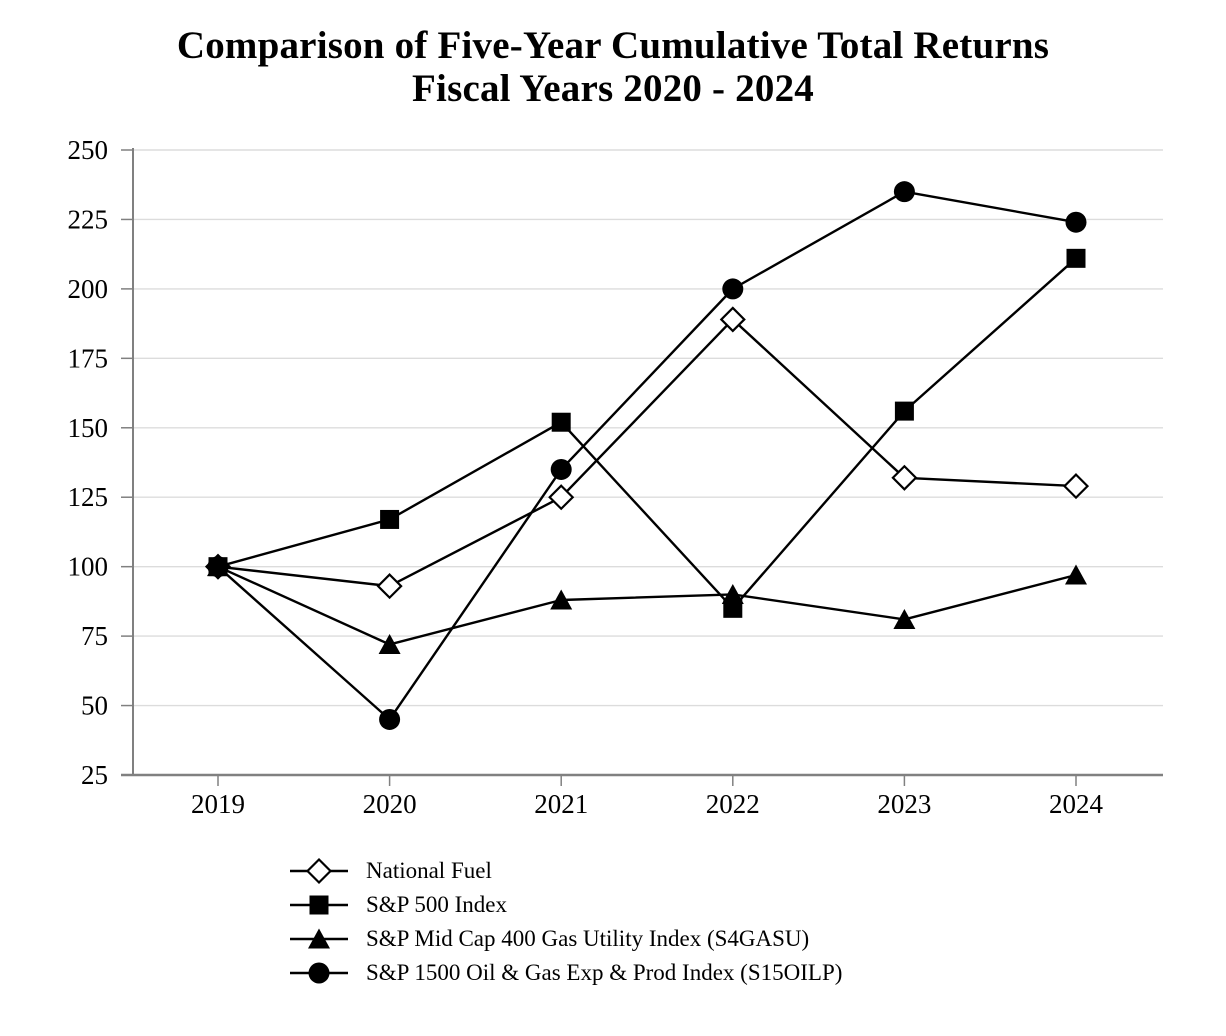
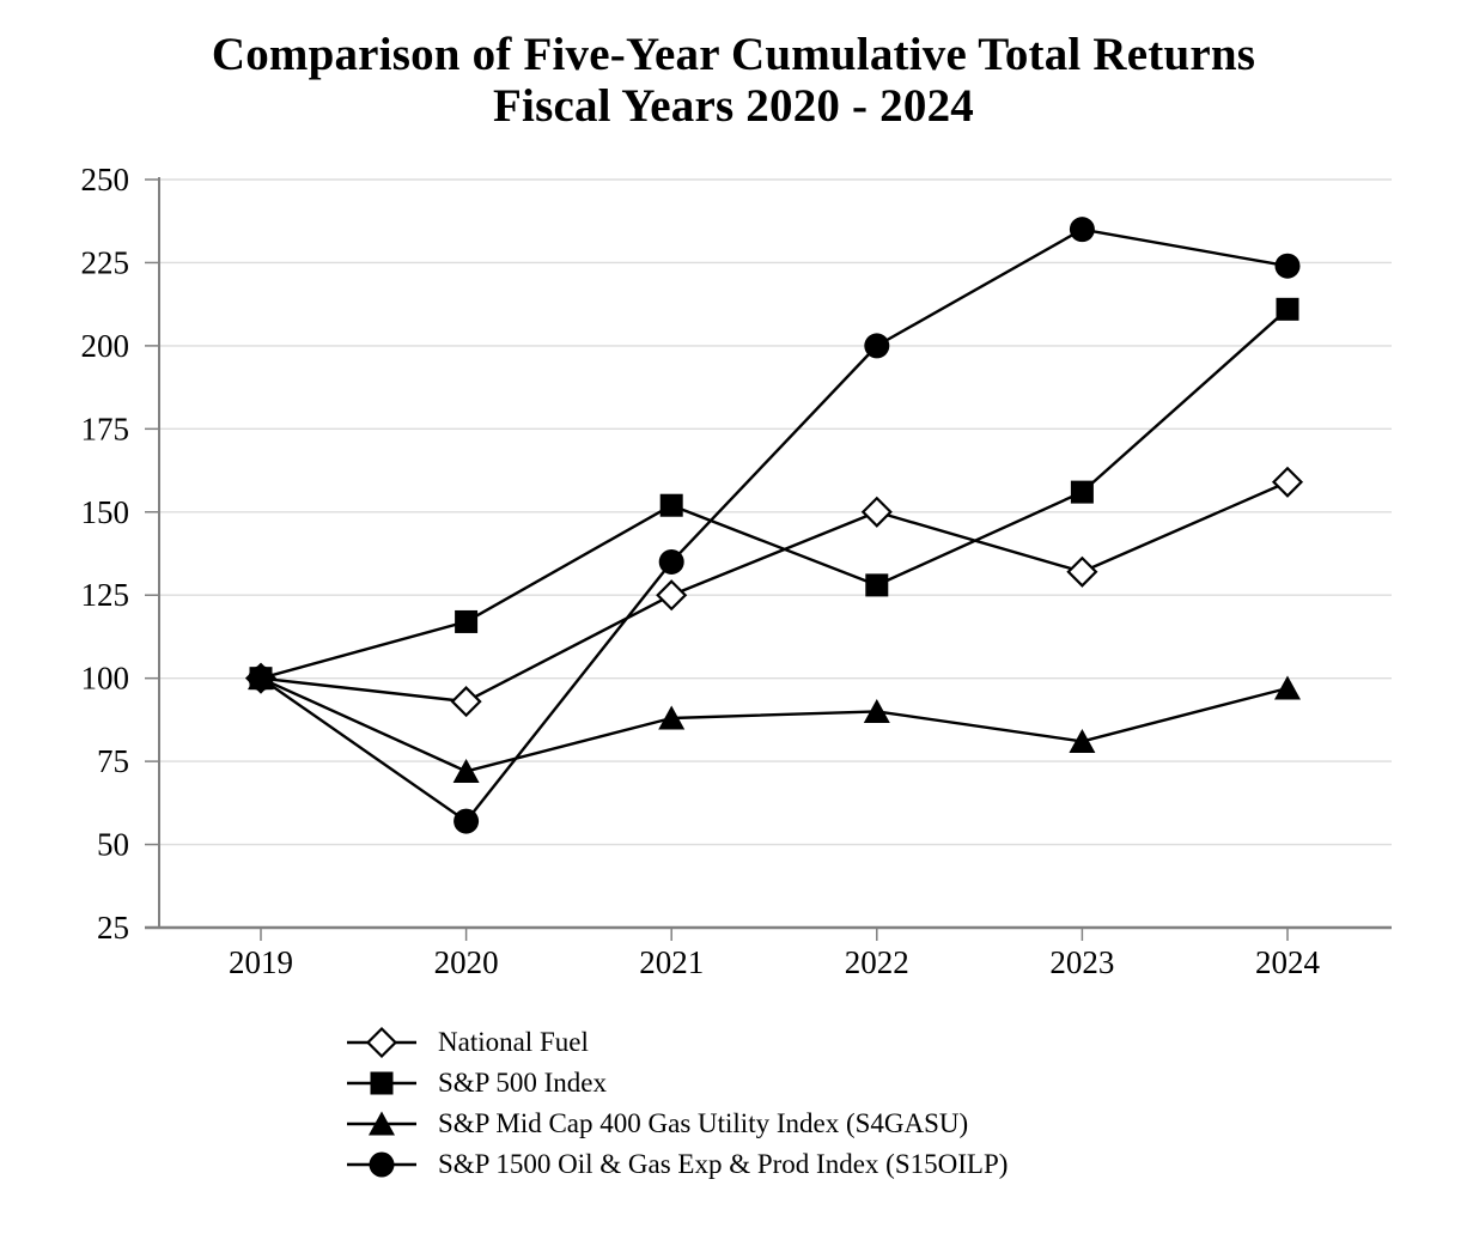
S&P 1500 Oil & Gas Exp & Prod Index (S15OILP)/2020: 45 -> 57
National Fuel/2022: 189 -> 150
S&P 500 Index/2022: 85 -> 128
National Fuel/2024: 129 -> 159
